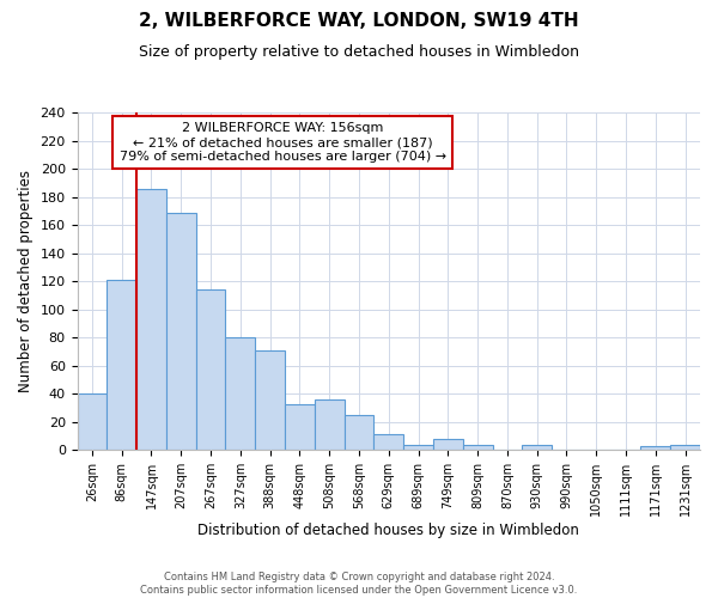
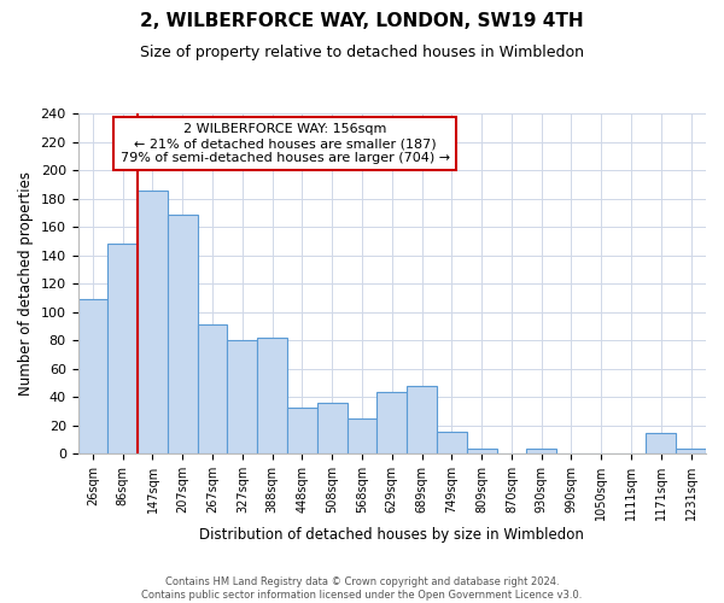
26sqm: 40 -> 109
86sqm: 121 -> 148
267sqm: 114 -> 91
388sqm: 71 -> 82
629sqm: 11 -> 44
689sqm: 4 -> 48
749sqm: 8 -> 16
1171sqm: 3 -> 15
